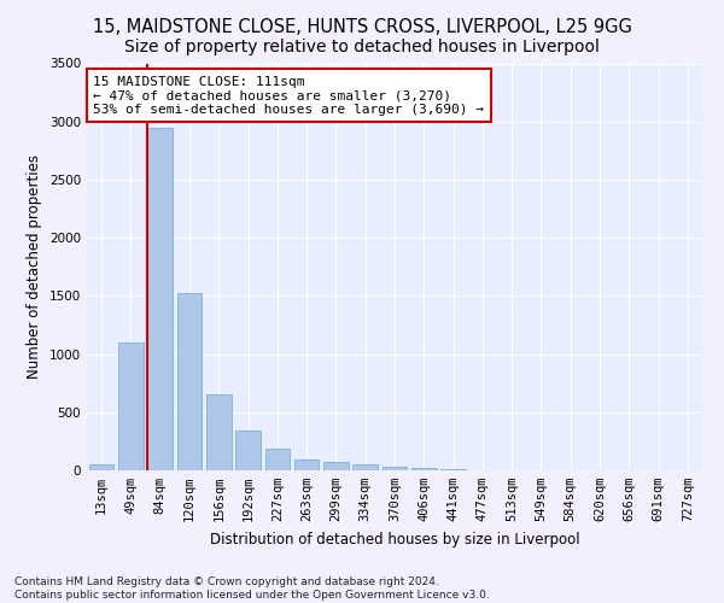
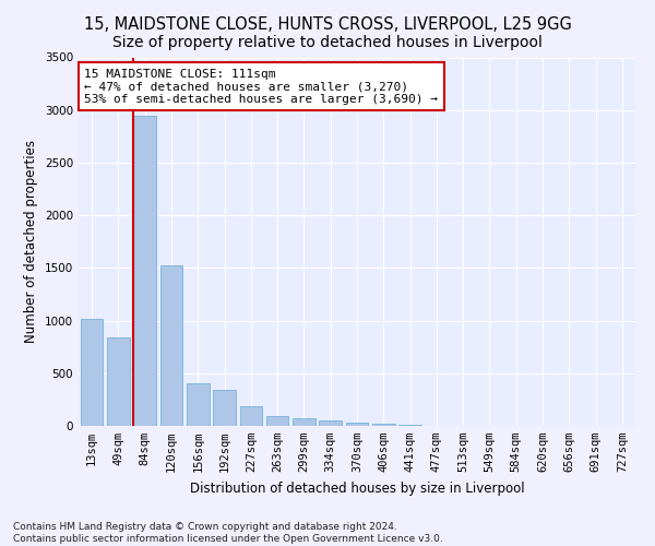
13sqm: 50 -> 1020
49sqm: 1100 -> 840
156sqm: 650 -> 400
